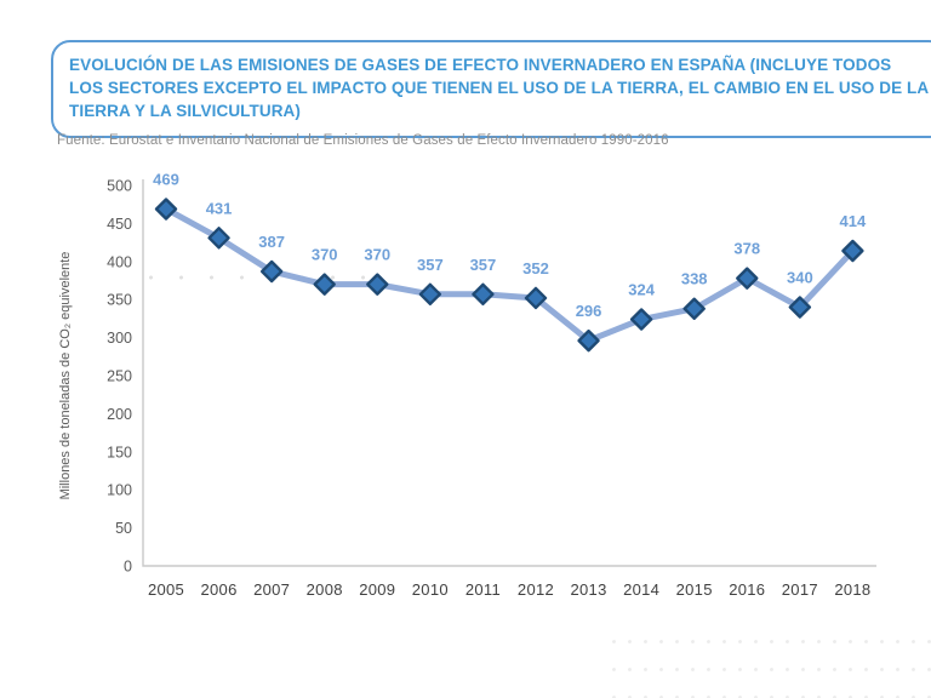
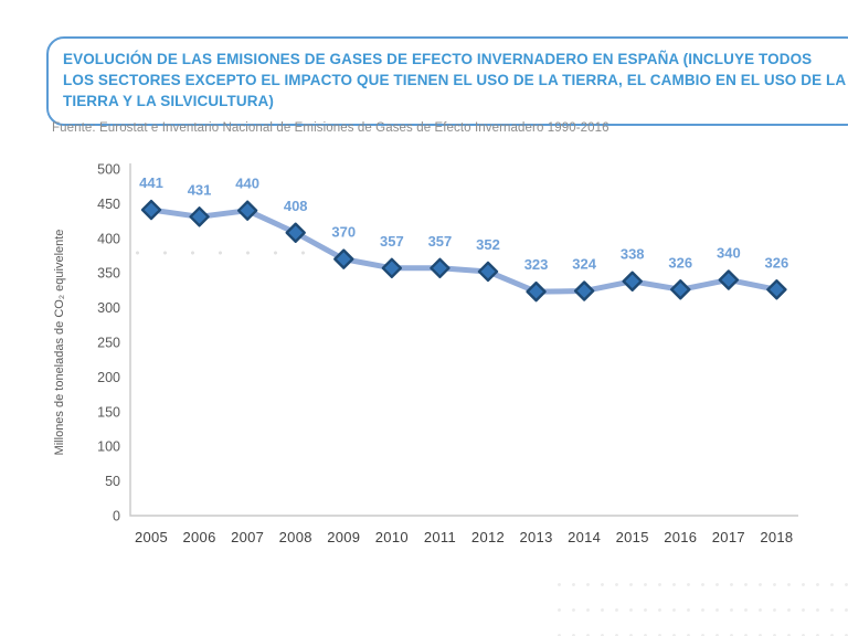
2005: 469 -> 441
2007: 387 -> 440
2008: 370 -> 408
2013: 296 -> 323
2016: 378 -> 326
2018: 414 -> 326
